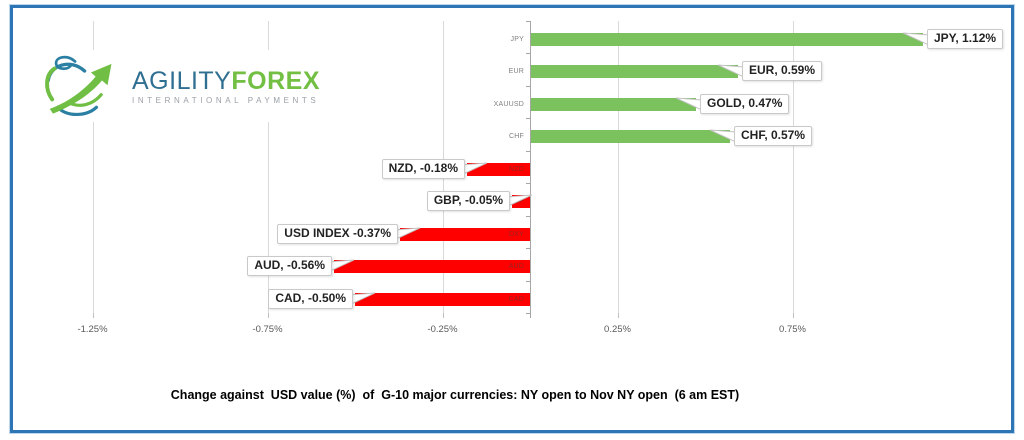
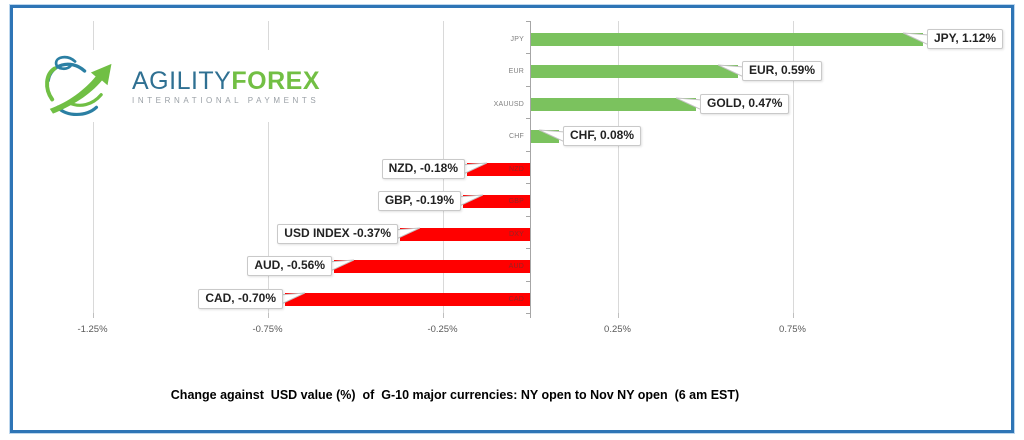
CHF: 0.57% -> 0.08%
GBP: -0.05% -> -0.19%
CAD: -0.50% -> -0.70%
